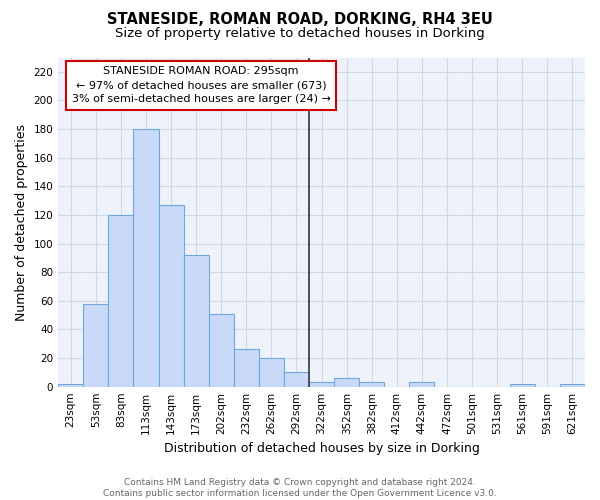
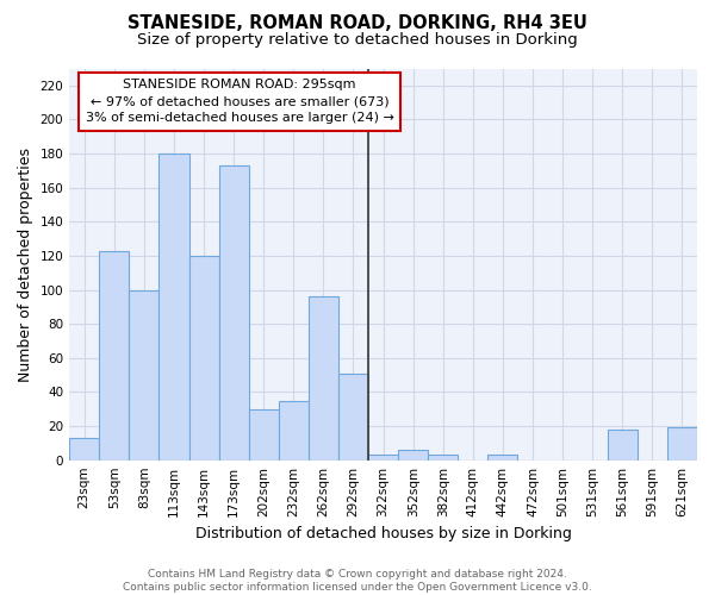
23sqm: 2 -> 13
53sqm: 58 -> 123
83sqm: 120 -> 100
143sqm: 127 -> 120
173sqm: 92 -> 173
202sqm: 51 -> 30
232sqm: 26 -> 35
262sqm: 20 -> 96
292sqm: 10 -> 51
561sqm: 2 -> 18
621sqm: 2 -> 19
